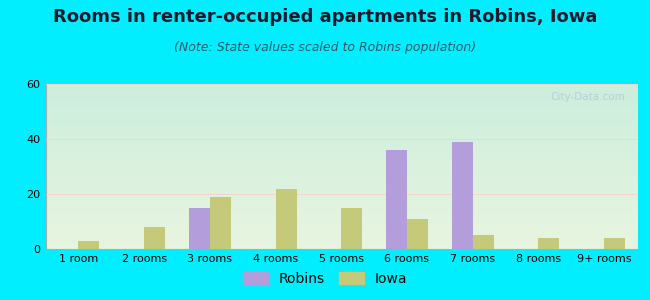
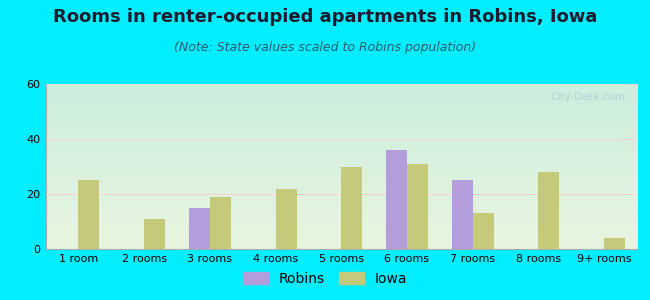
Iowa/1 room: 3 -> 25
Iowa/2 rooms: 8 -> 11
Iowa/5 rooms: 15 -> 30
Iowa/6 rooms: 11 -> 31
Robins/7 rooms: 39 -> 25
Iowa/7 rooms: 5 -> 13
Iowa/8 rooms: 4 -> 28
